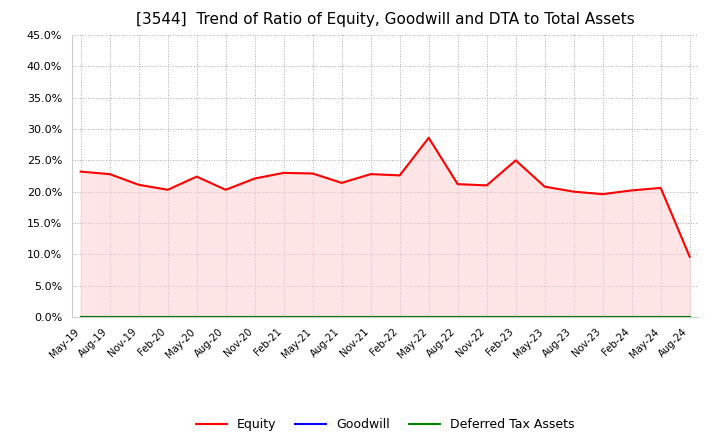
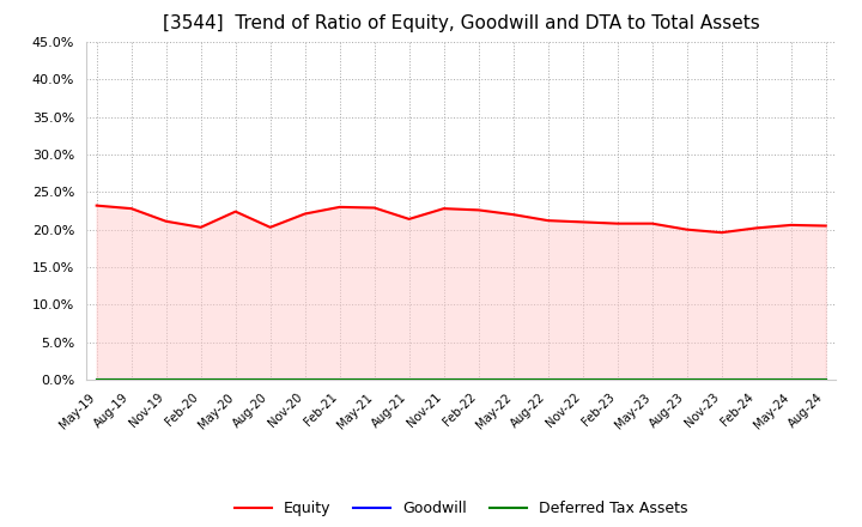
Equity/May-22: 28.6% -> 22.0%
Equity/Feb-23: 25.0% -> 20.8%
Equity/Aug-24: 9.6% -> 20.5%
